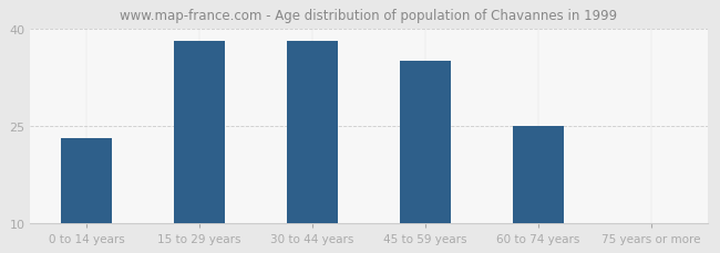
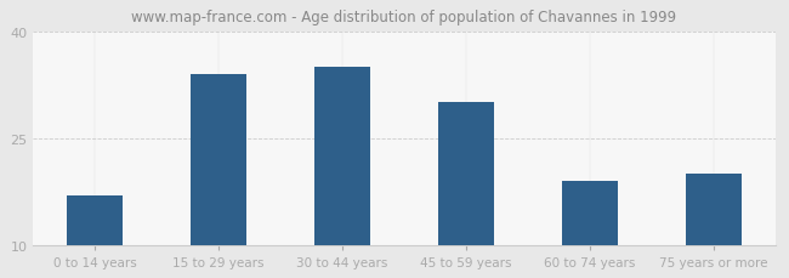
0 to 14 years: 23 -> 17
15 to 29 years: 38 -> 34
30 to 44 years: 38 -> 35
45 to 59 years: 35 -> 30
60 to 74 years: 25 -> 19
75 years or more: 10 -> 20
